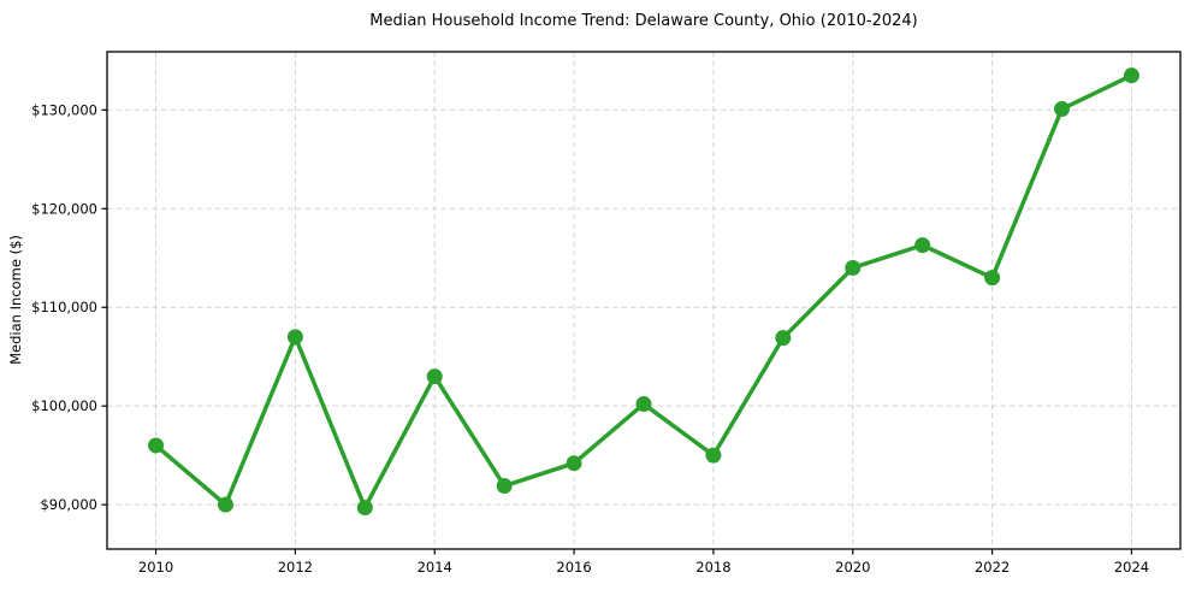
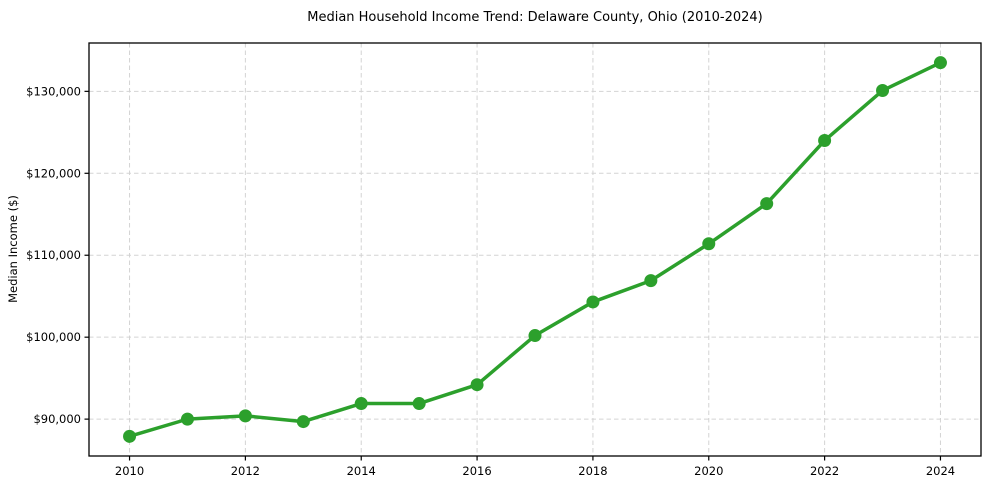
2010: $96000 -> $88000
2012: $107000 -> $90000
2014: $103000 -> $92000
2018: $95000 -> $104000
2020: $114000 -> $111000
2022: $113000 -> $124000
